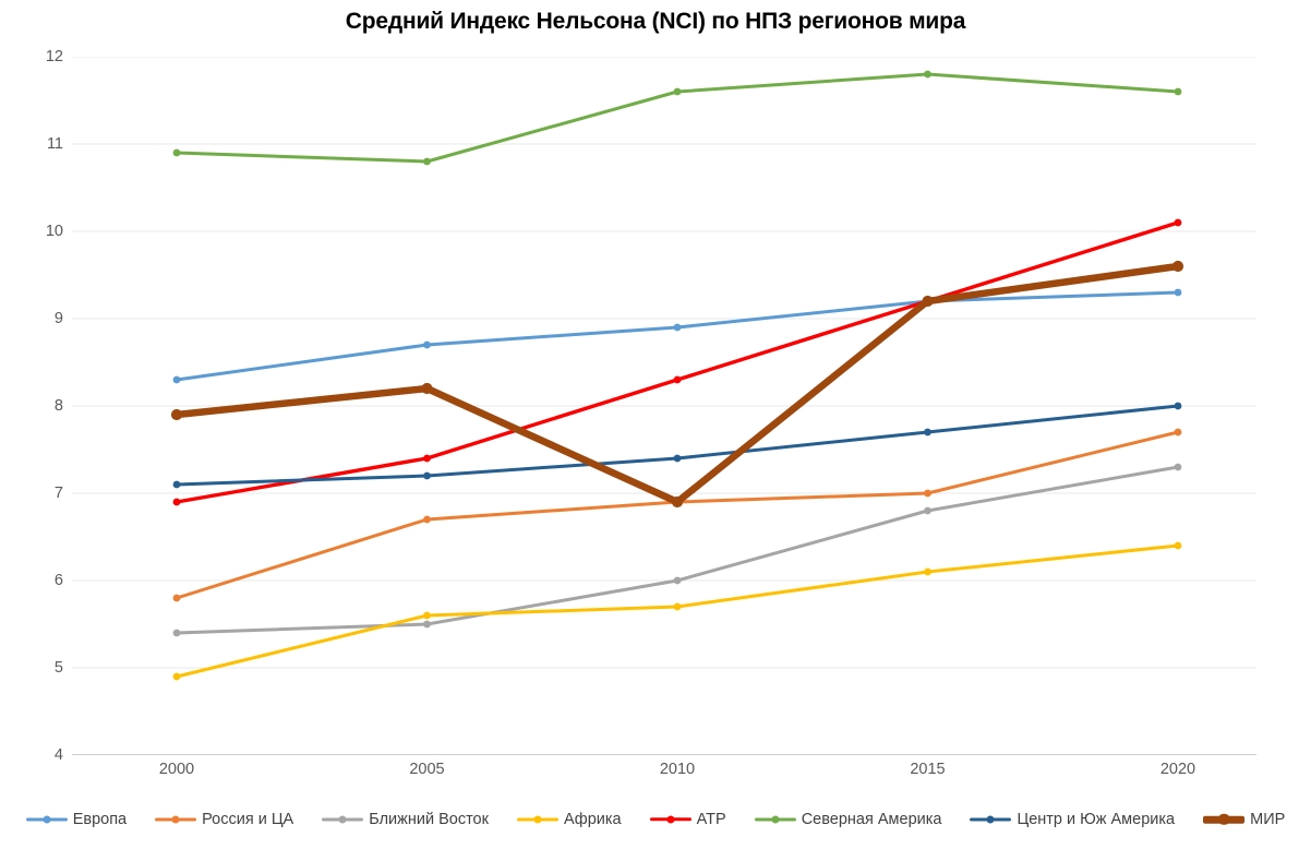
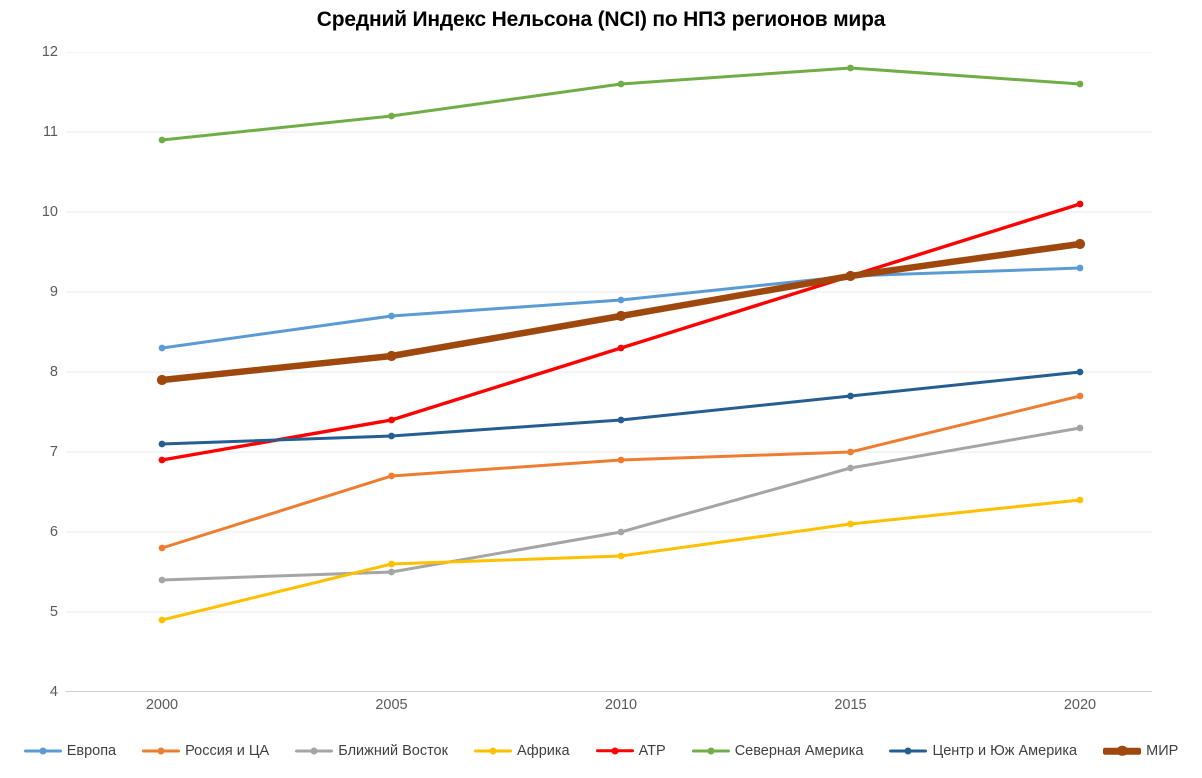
Северная Америка/2005: 10.8 -> 11.2
МИР/2010: 6.9 -> 8.7
